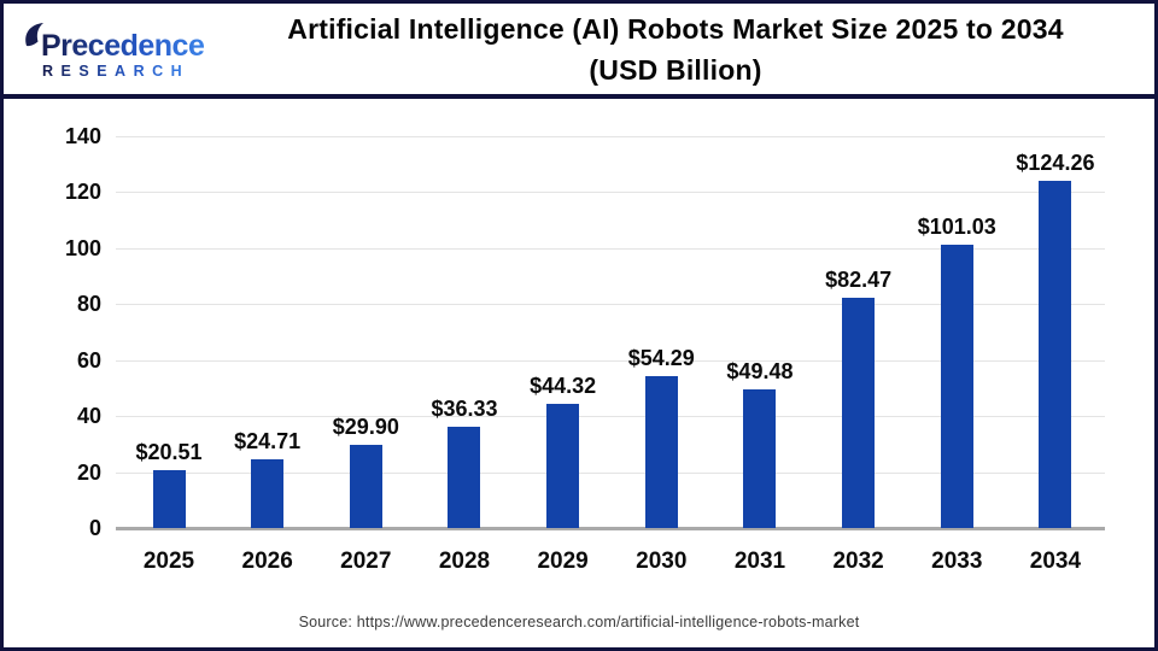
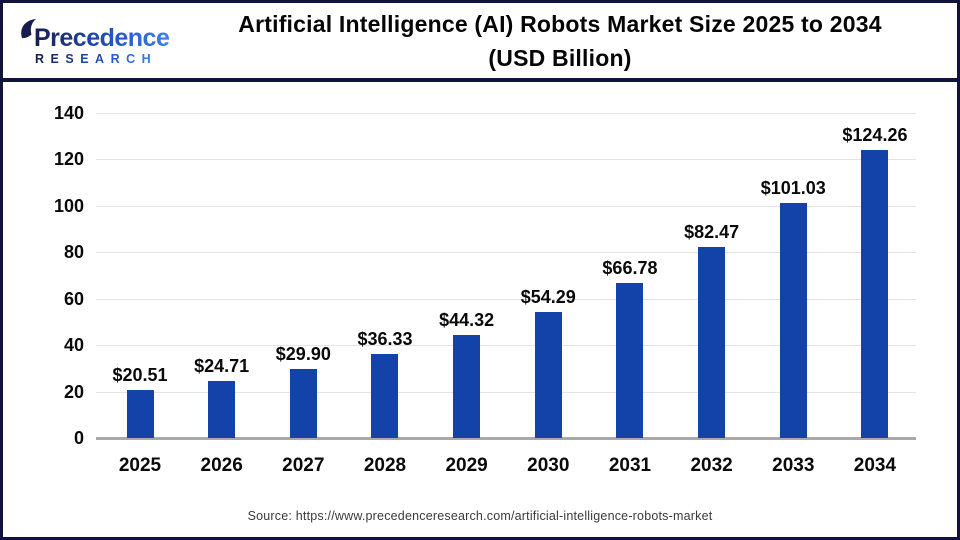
2031: $49.48 -> $66.78
